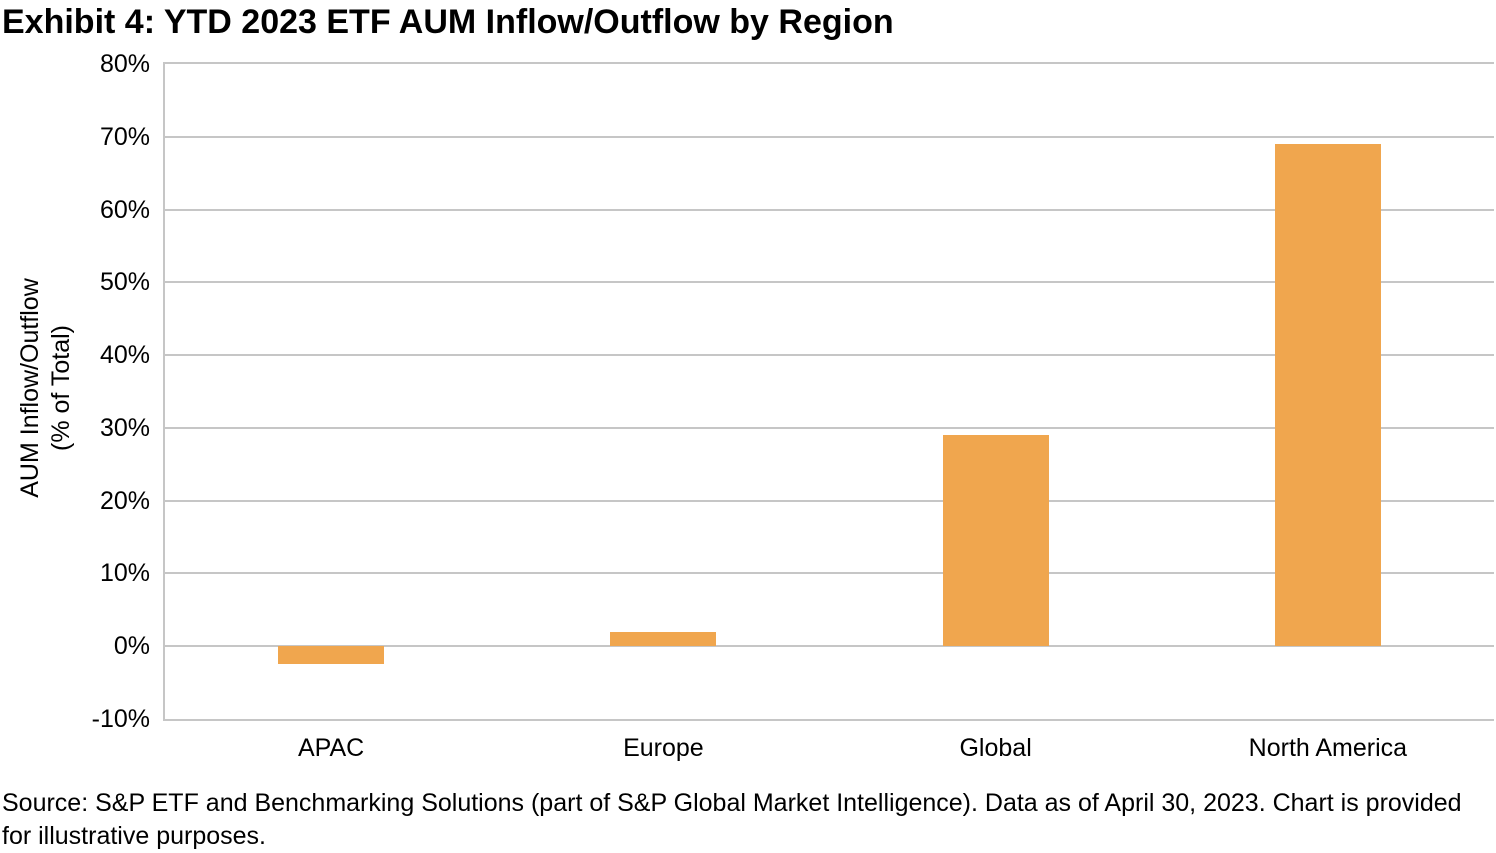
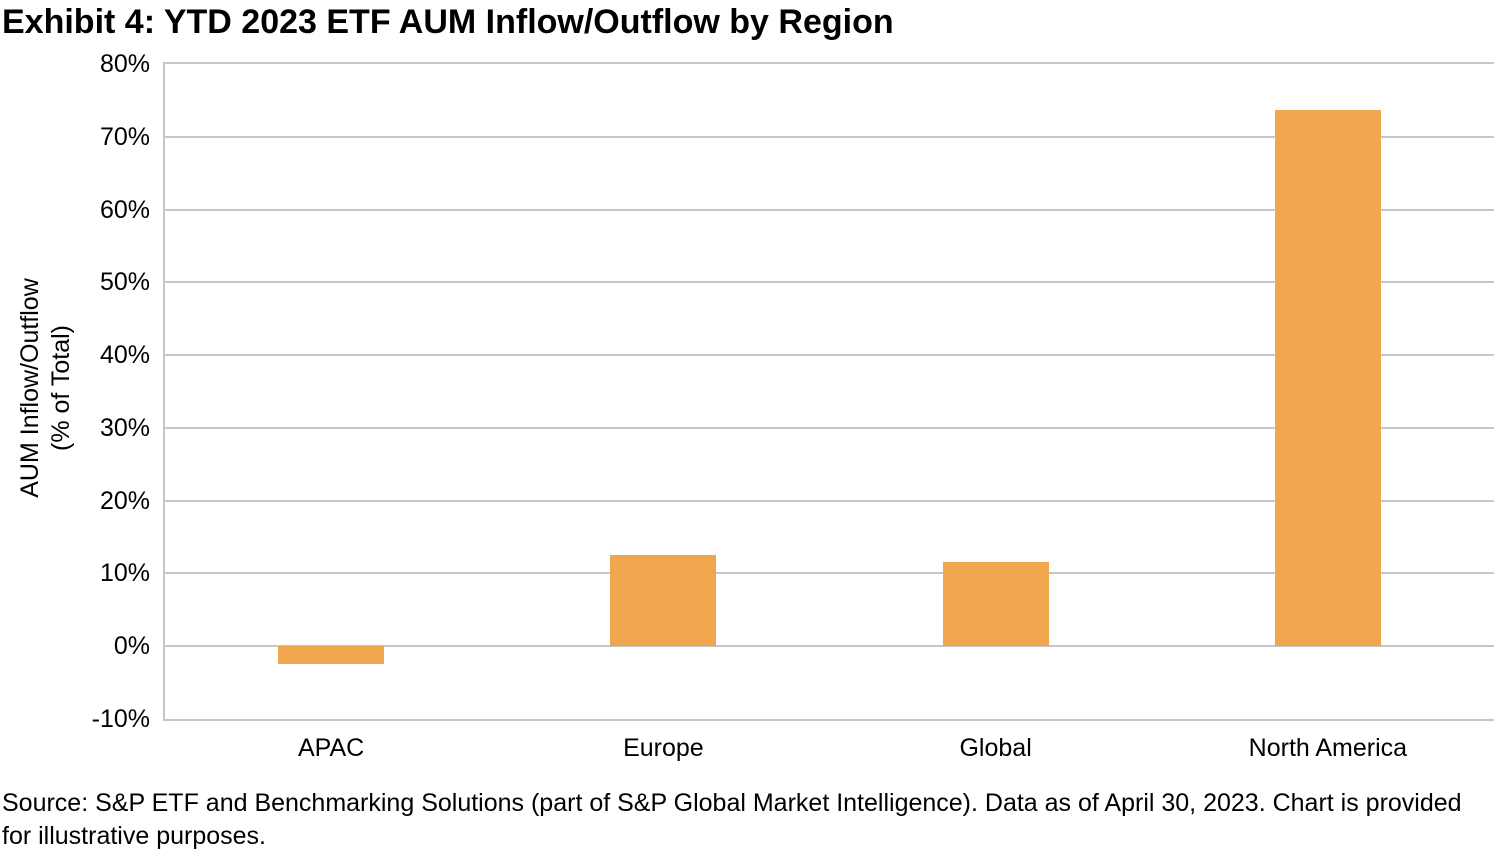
Europe: 2% -> 13%
Global: 29% -> 12%
North America: 69% -> 74%
